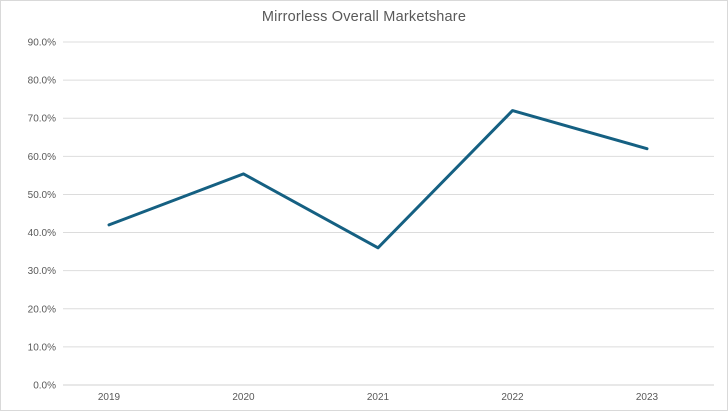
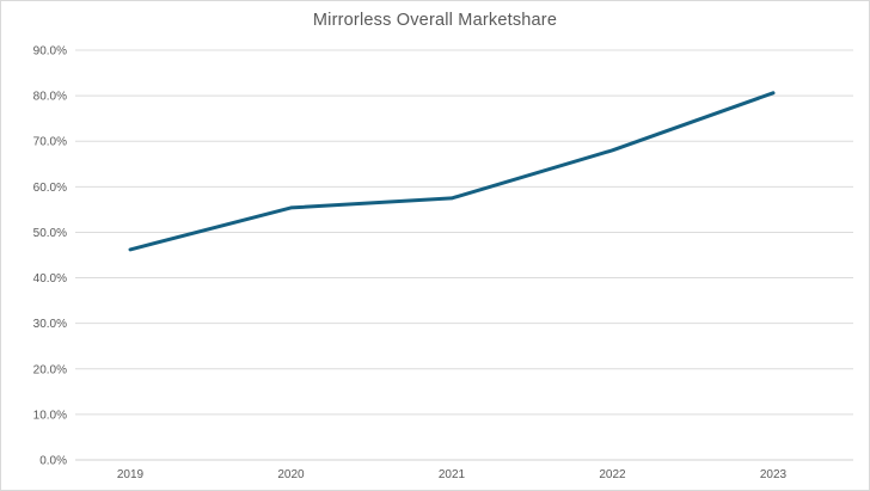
2019: 42% -> 46%
2021: 36% -> 58%
2022: 72% -> 68%
2023: 62% -> 81%
